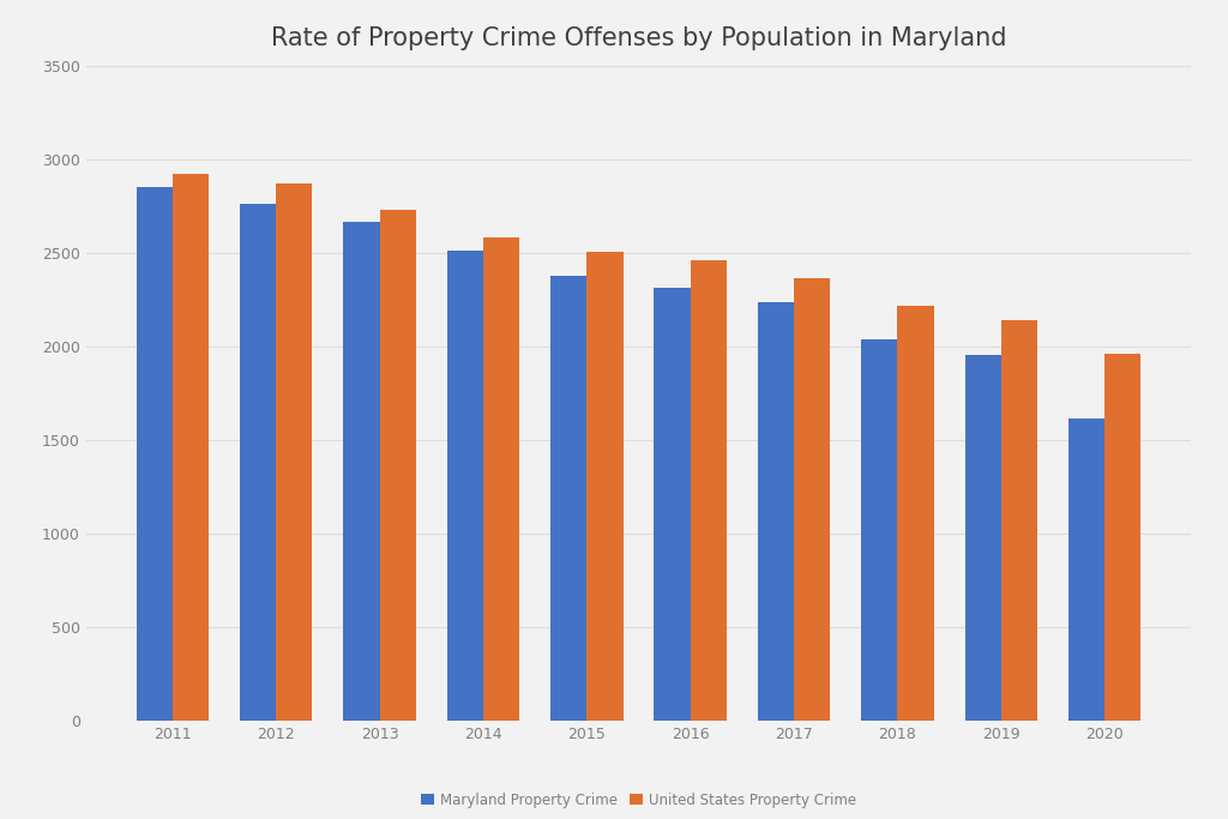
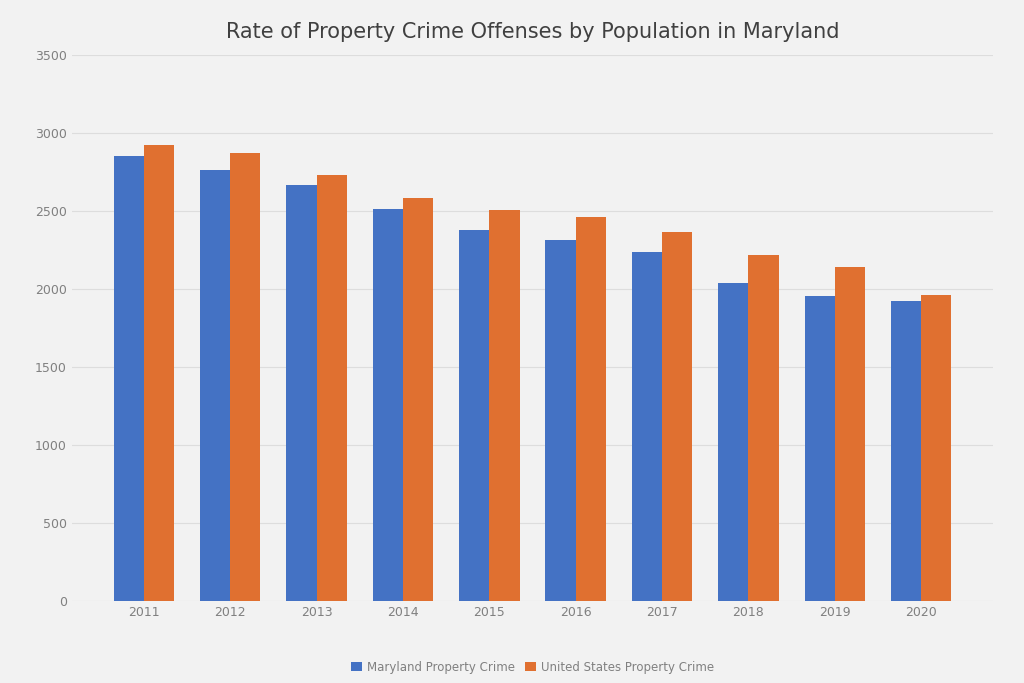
Maryland Property Crime/2020: 1620 -> 1920
